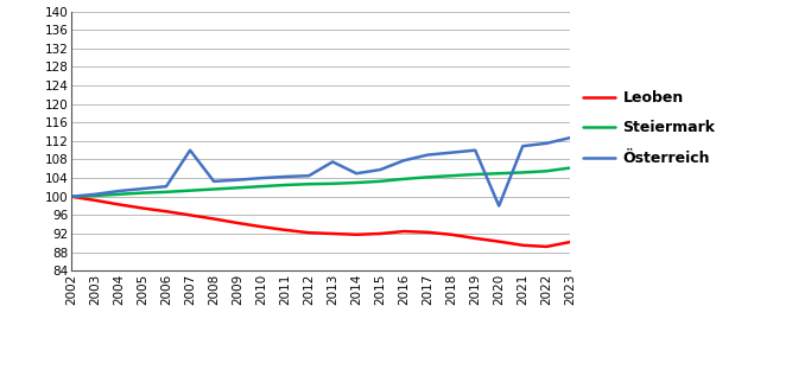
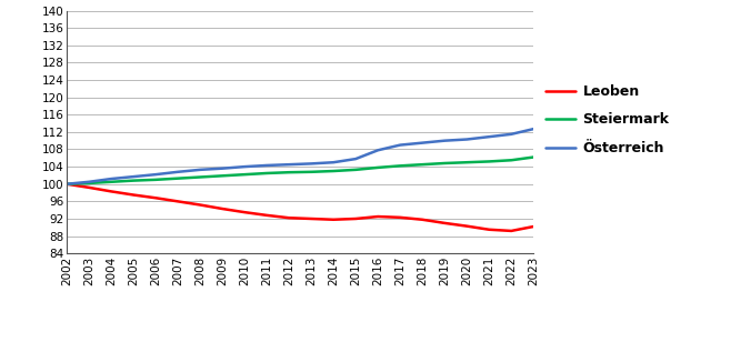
Österreich/2007: 110.0 -> 102.8
Österreich/2013: 107.5 -> 104.7
Österreich/2020: 98.0 -> 110.3
